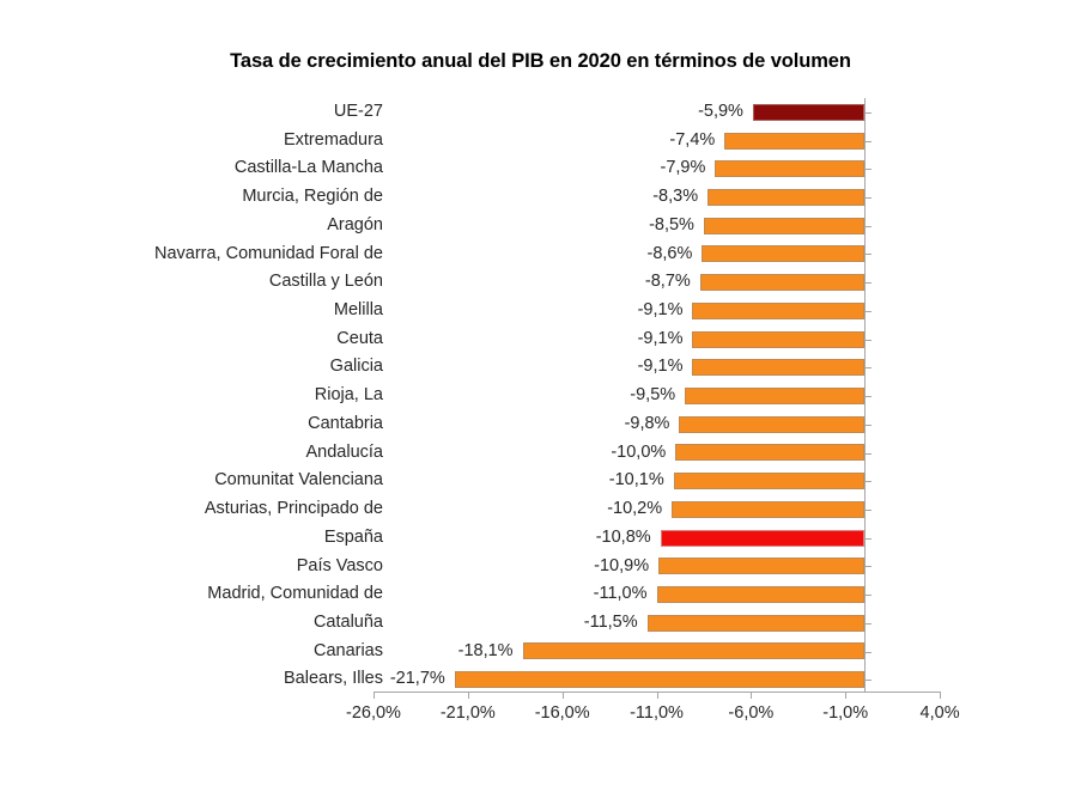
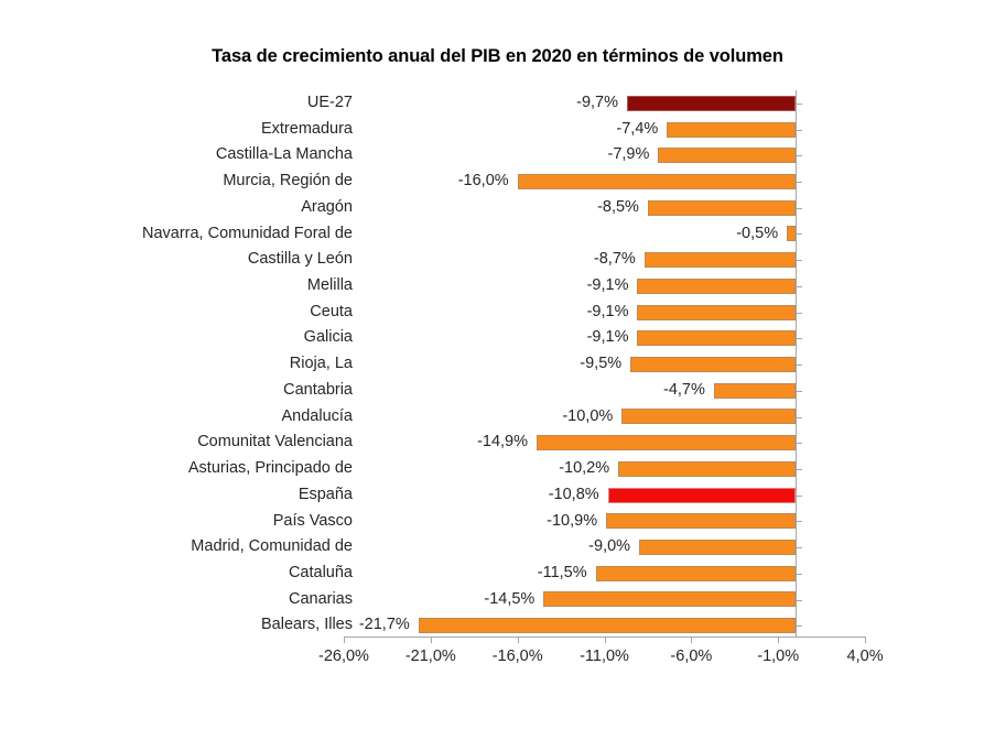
UE-27: -5,9% -> -9,7%
Murcia, Región de: -8,3% -> -16,0%
Navarra, Comunidad Foral de: -8,6% -> -0,5%
Cantabria: -9,8% -> -4,7%
Comunitat Valenciana: -10,1% -> -14,9%
Madrid, Comunidad de: -11,0% -> -9,0%
Canarias: -18,1% -> -14,5%
